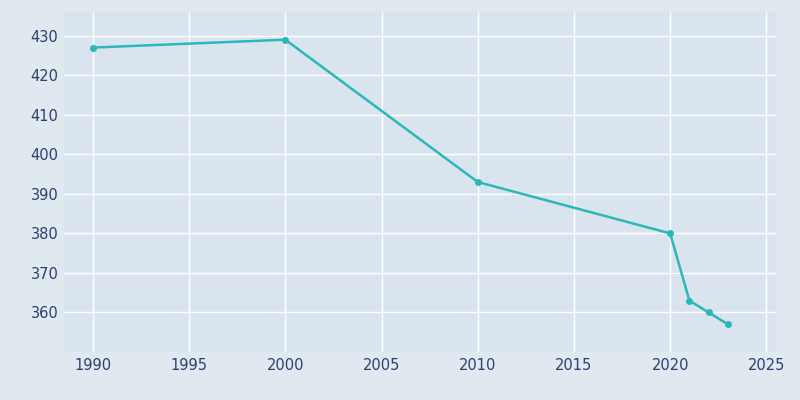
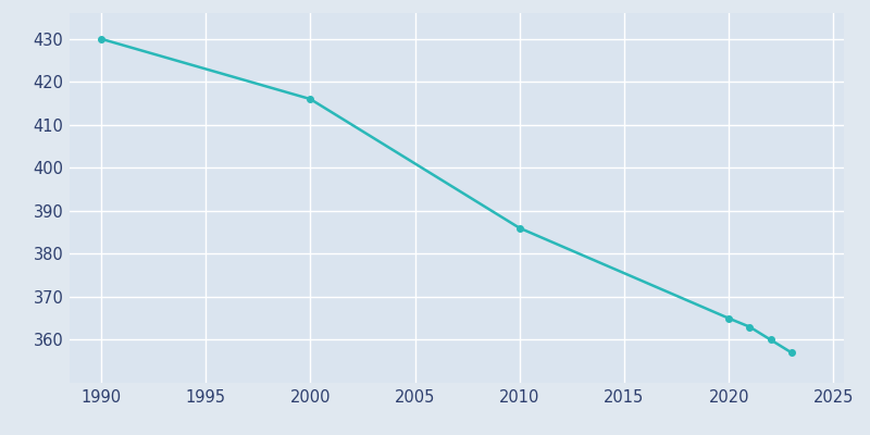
1990: 427 -> 430
2000: 429 -> 416
2010: 393 -> 386
2020: 380 -> 365
